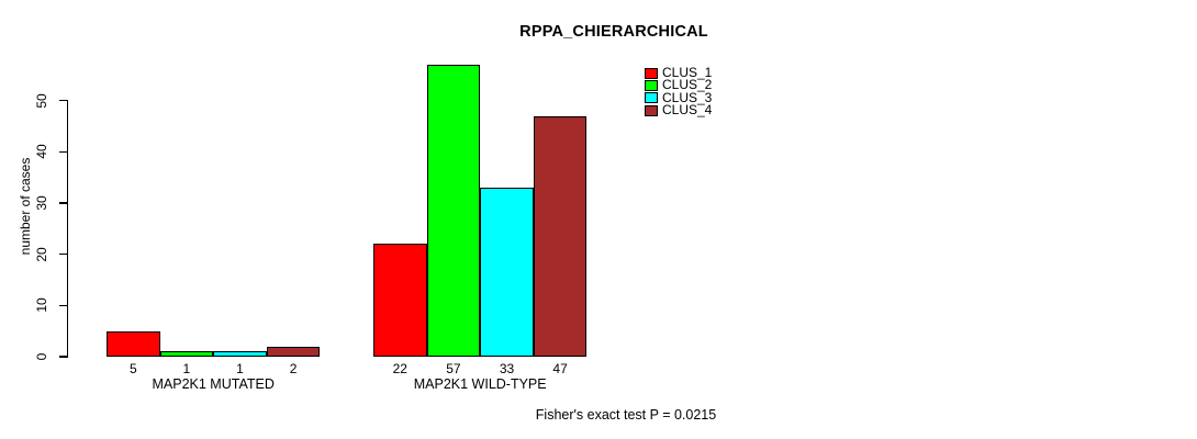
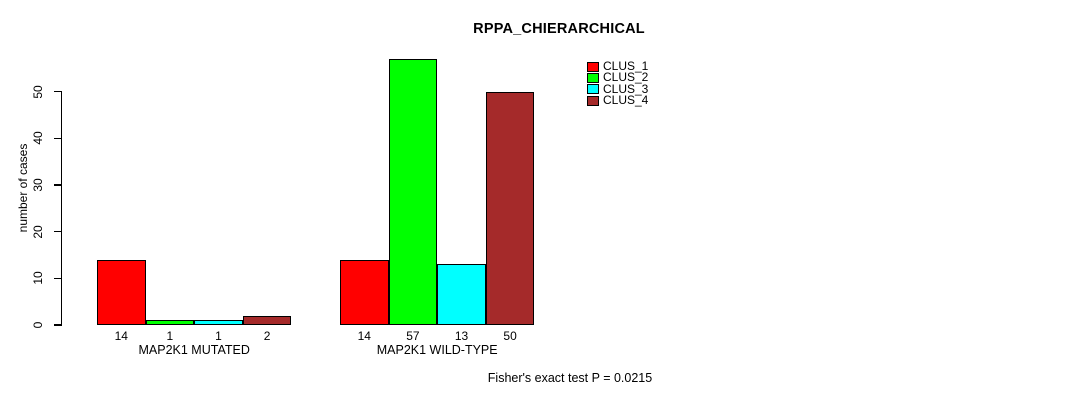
CLUS_1/MAP2K1 MUTATED: 5 -> 14
CLUS_1/MAP2K1 WILD-TYPE: 22 -> 14
CLUS_3/MAP2K1 WILD-TYPE: 33 -> 13
CLUS_4/MAP2K1 WILD-TYPE: 47 -> 50
